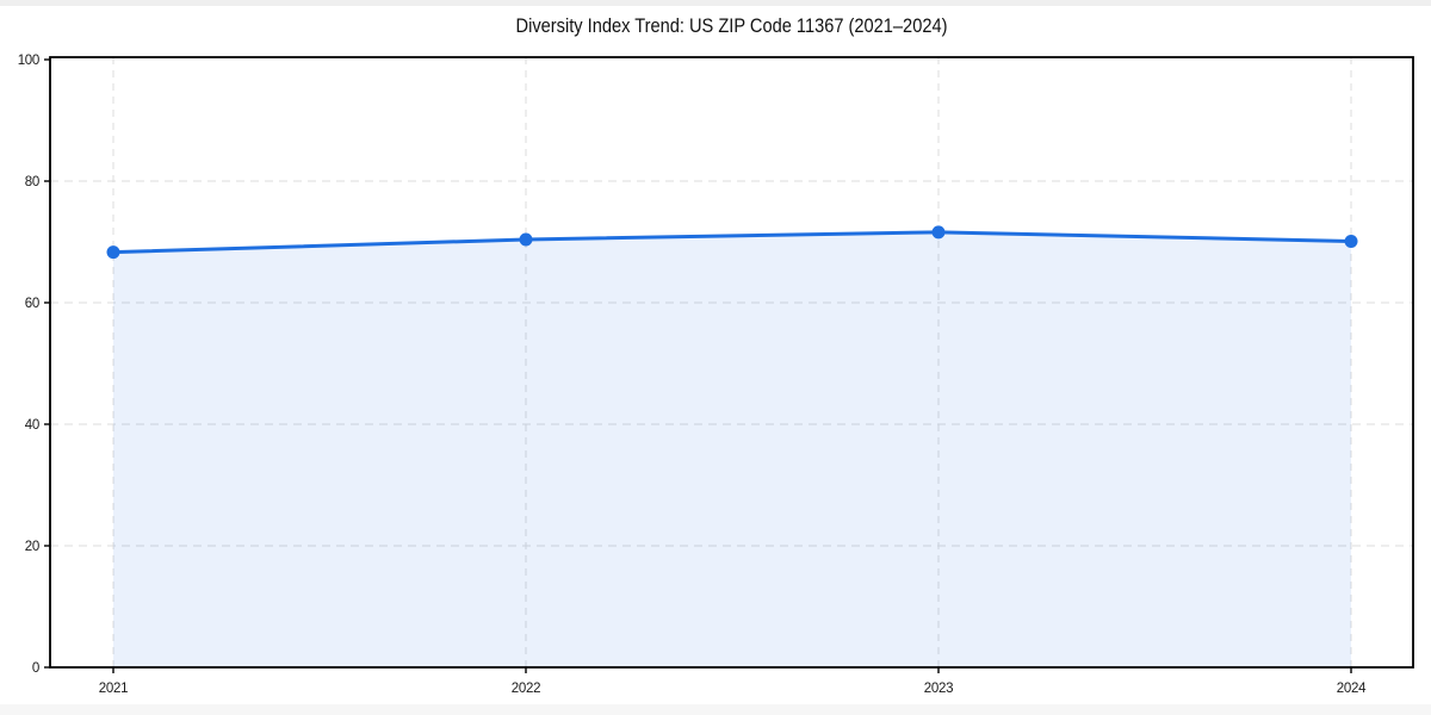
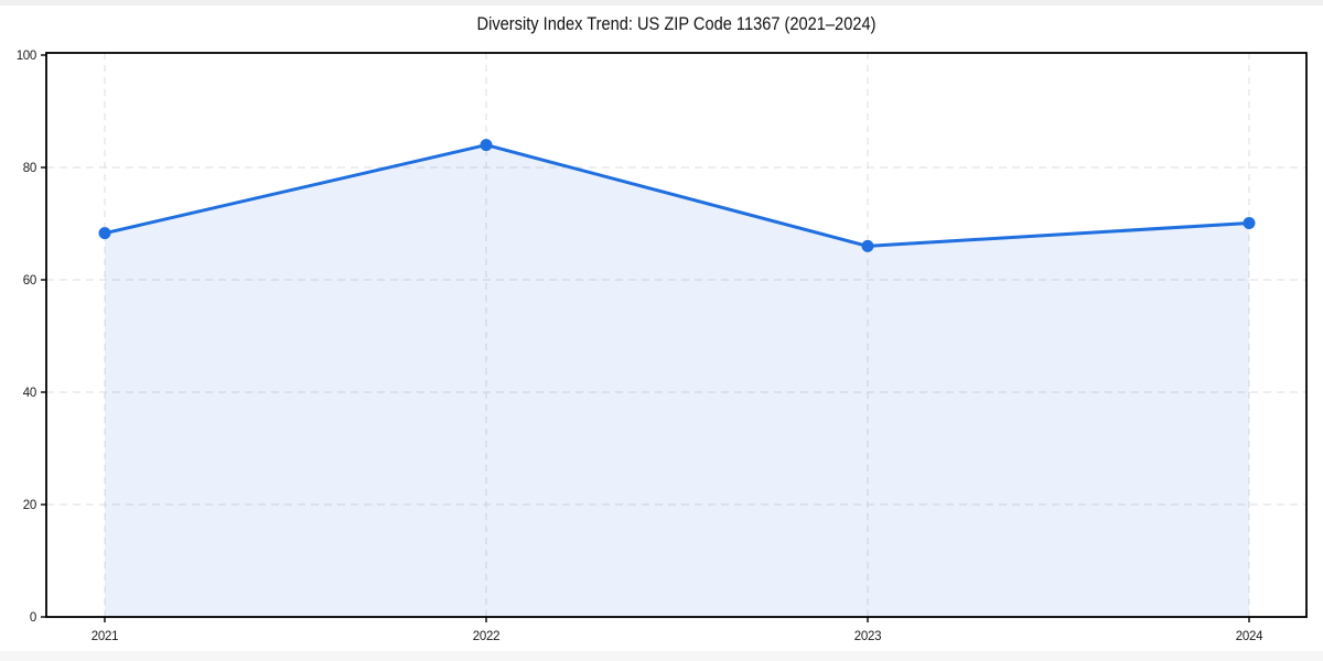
2022: 70 -> 84
2023: 72 -> 66
